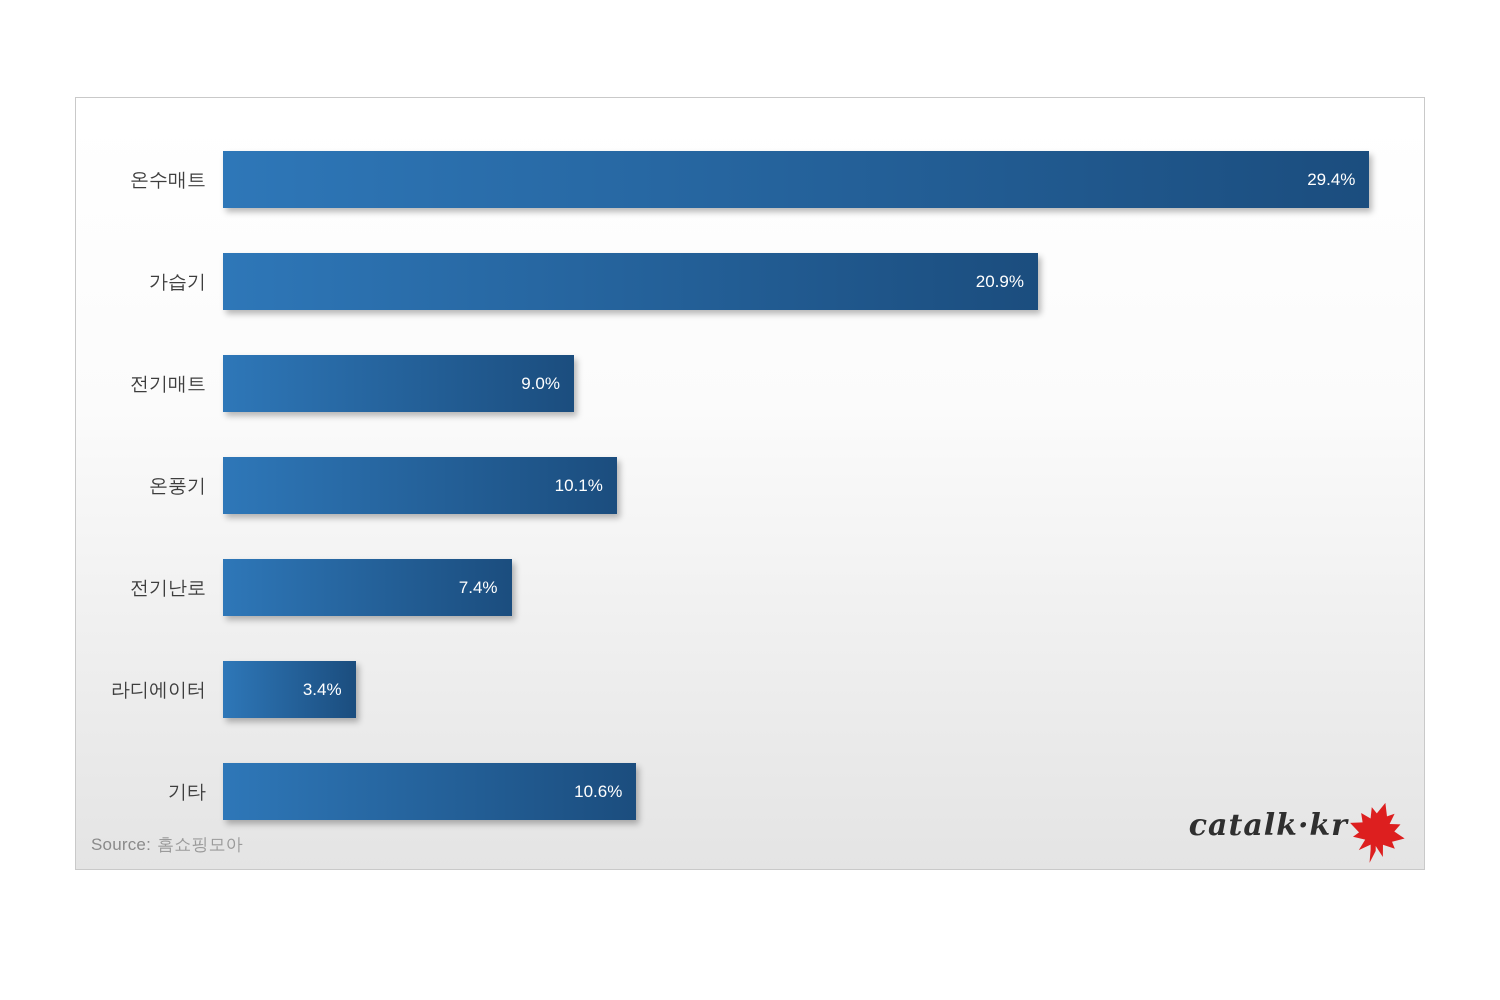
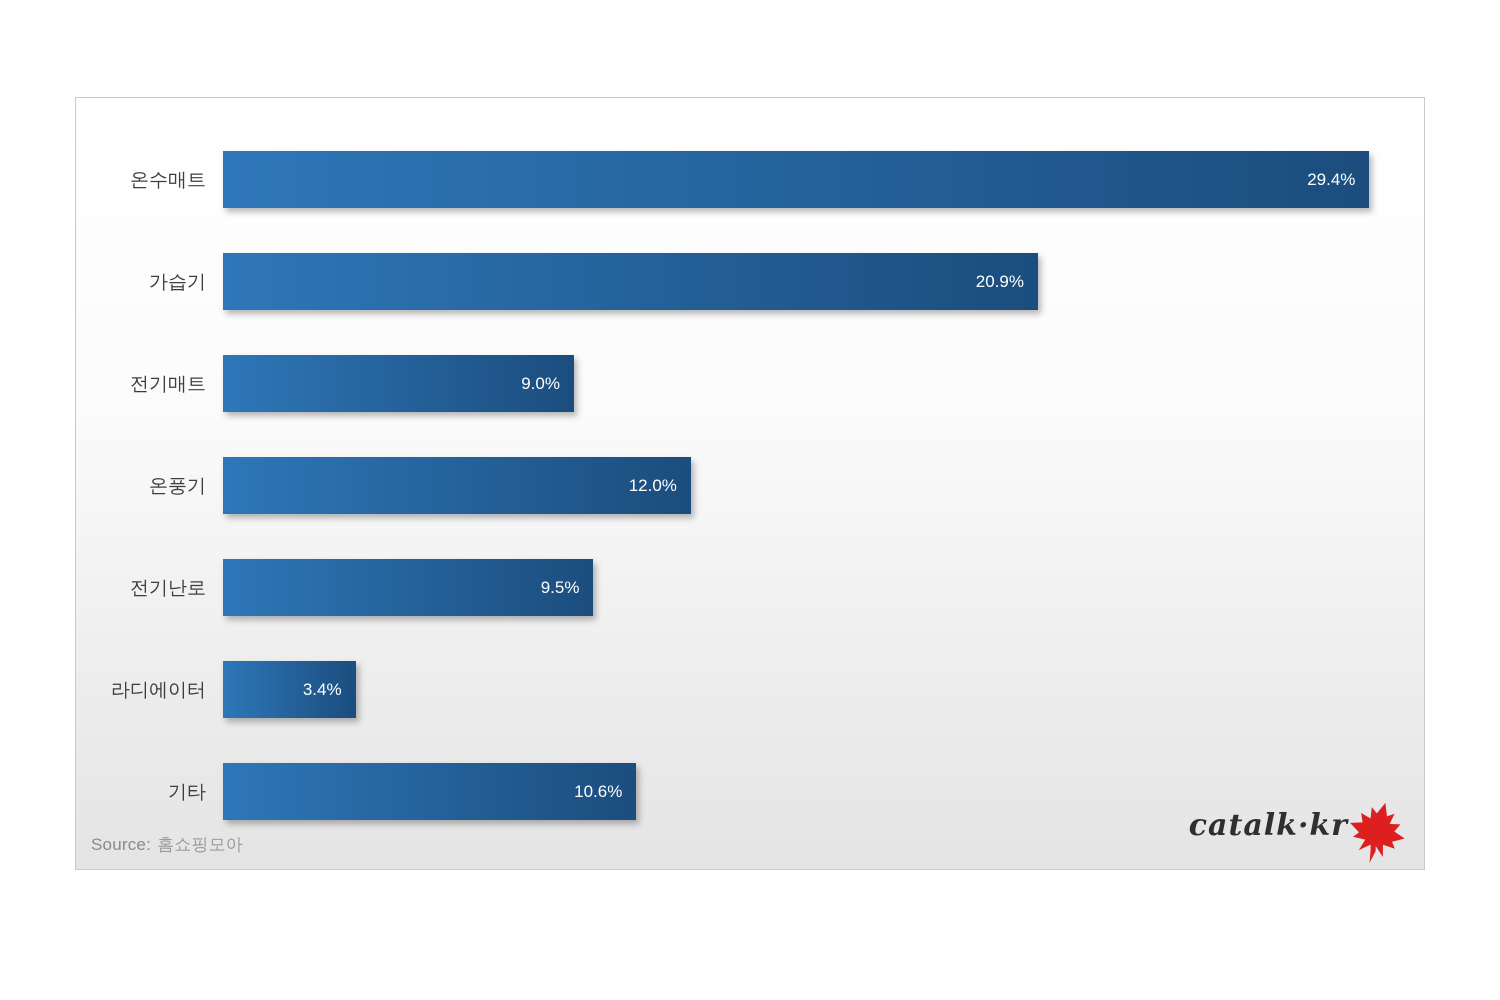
온풍기: 10.1% -> 12.0%
전기난로: 7.4% -> 9.5%
